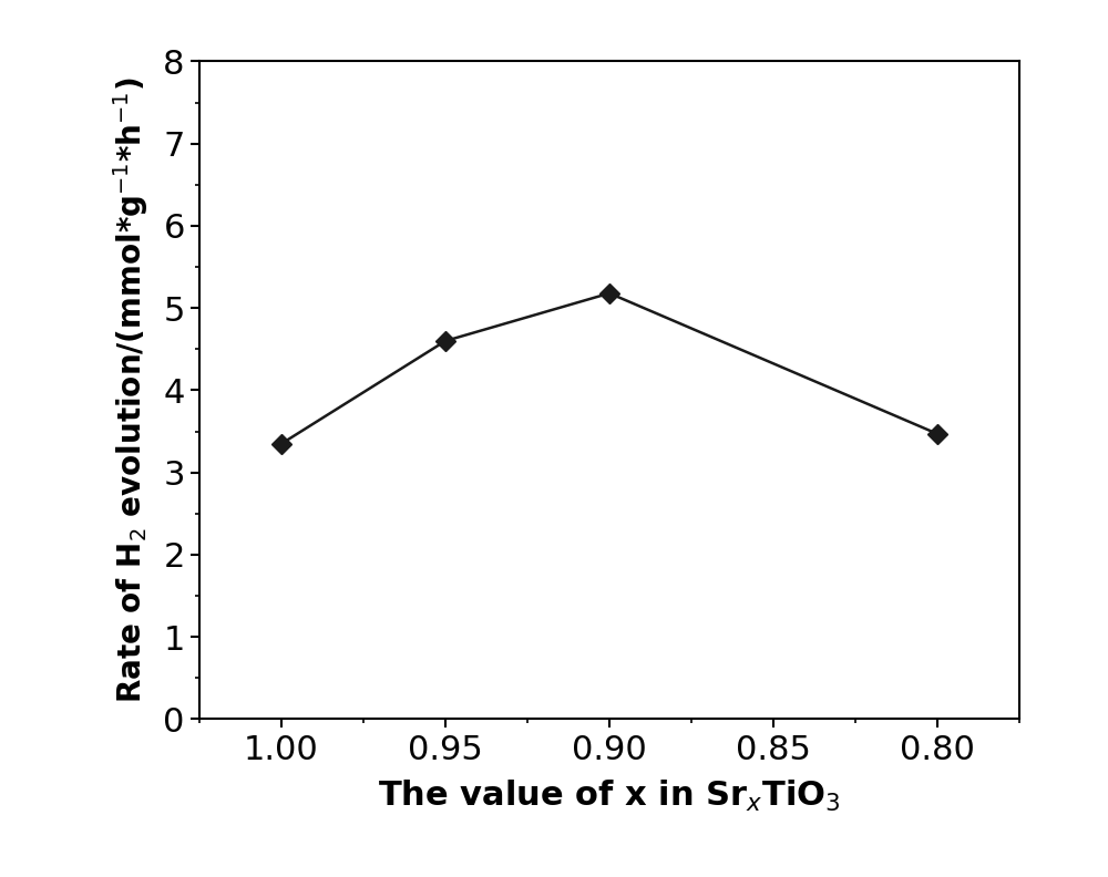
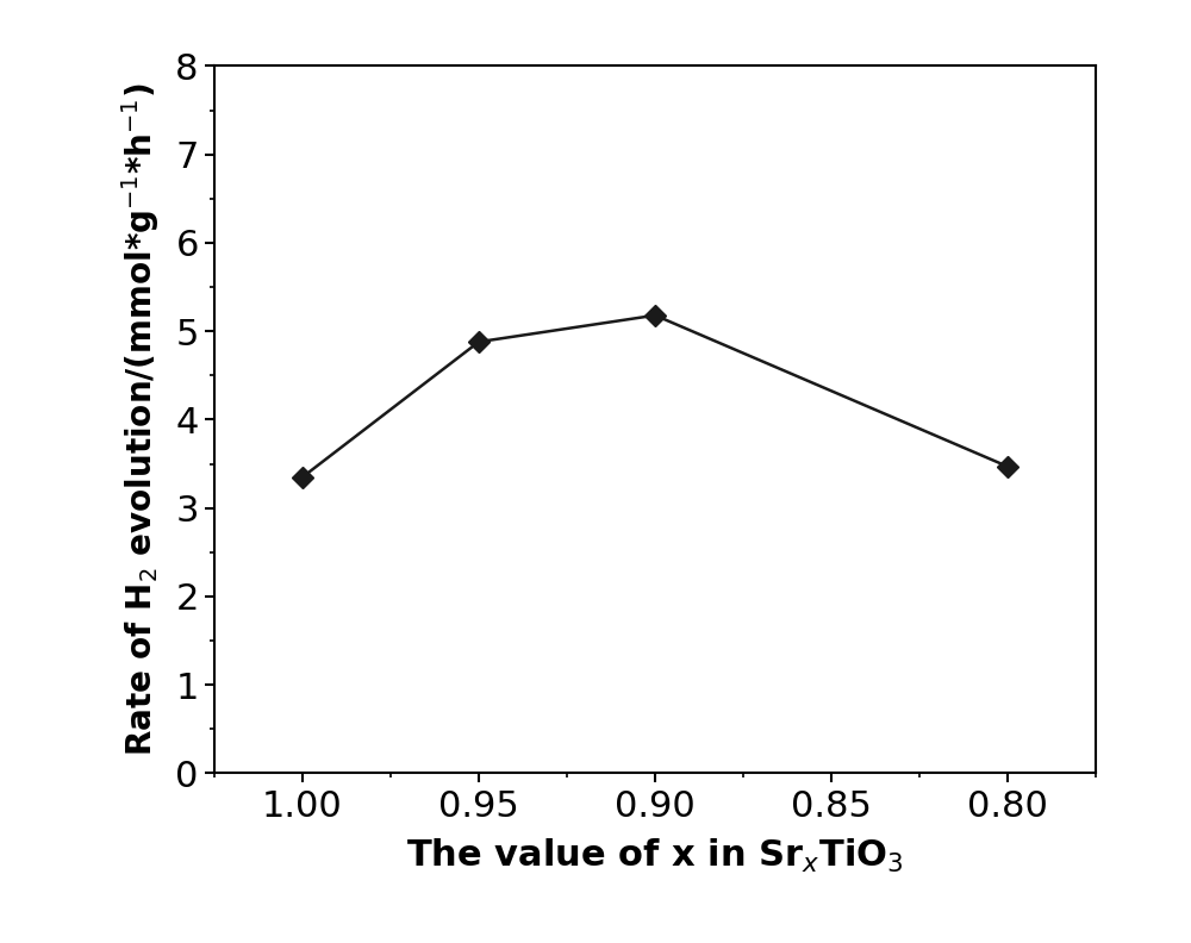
0.95: 4.60 -> 4.88
